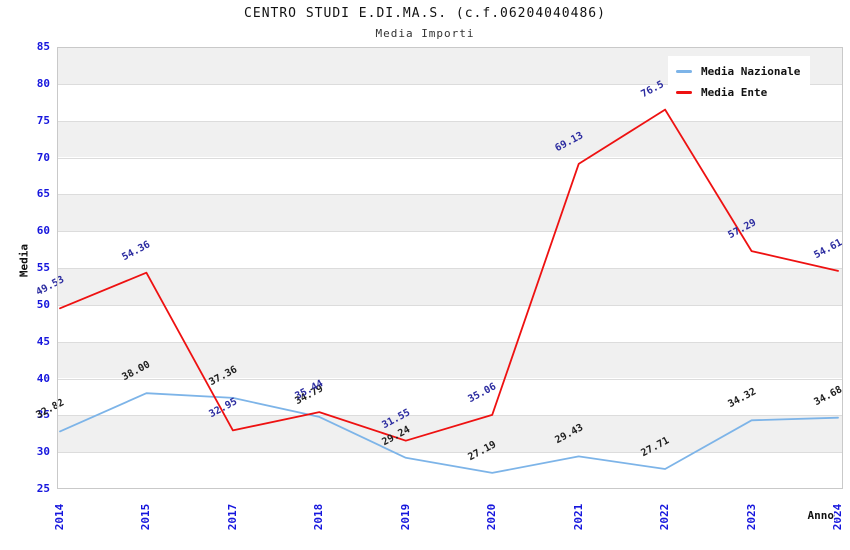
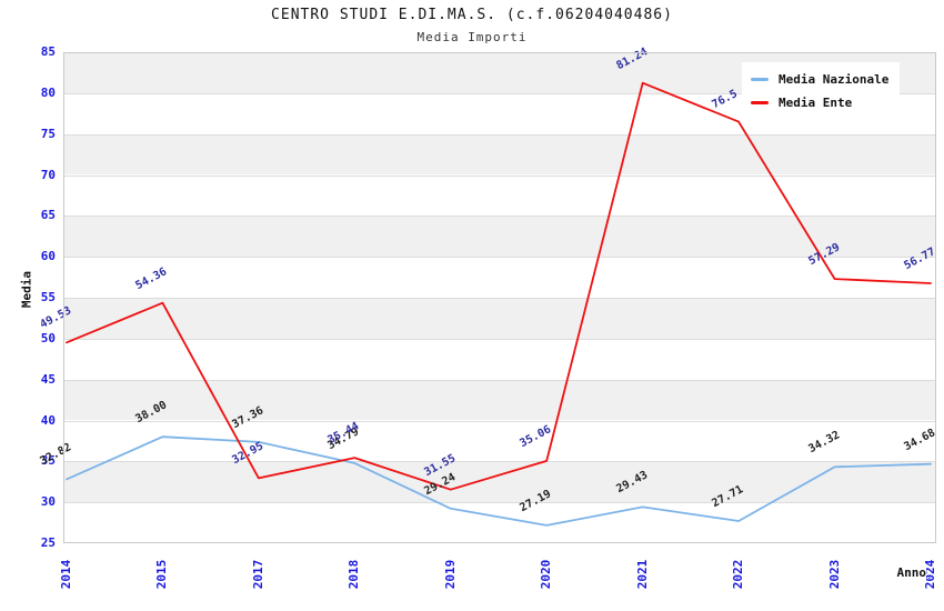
Media Ente/2021: 69.13 -> 81.24
Media Ente/2024: 54.61 -> 56.77
